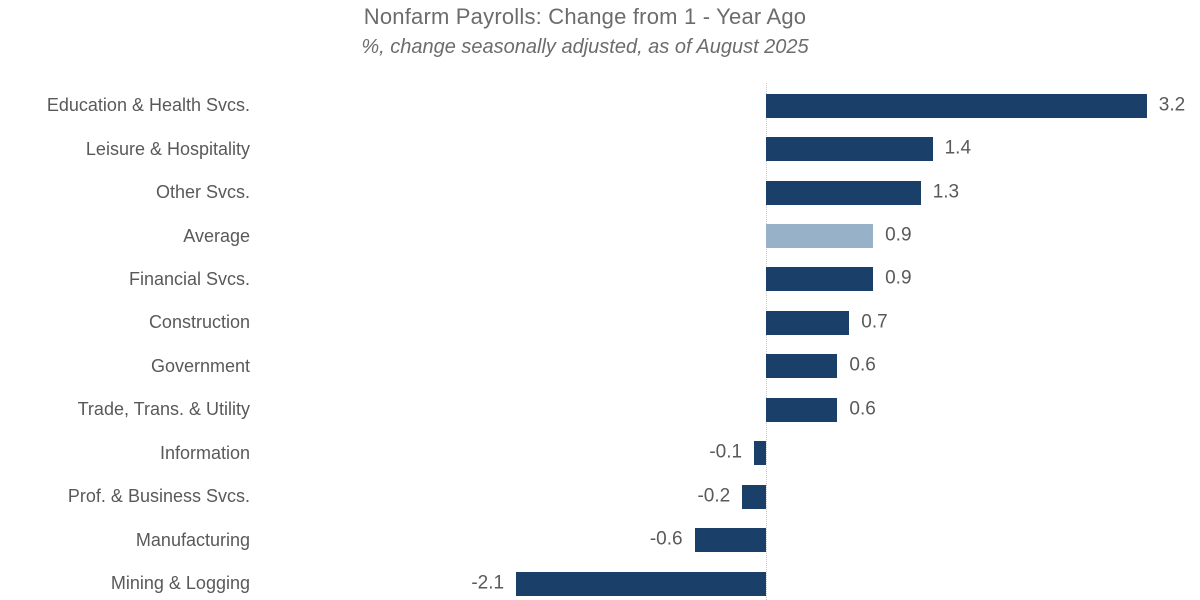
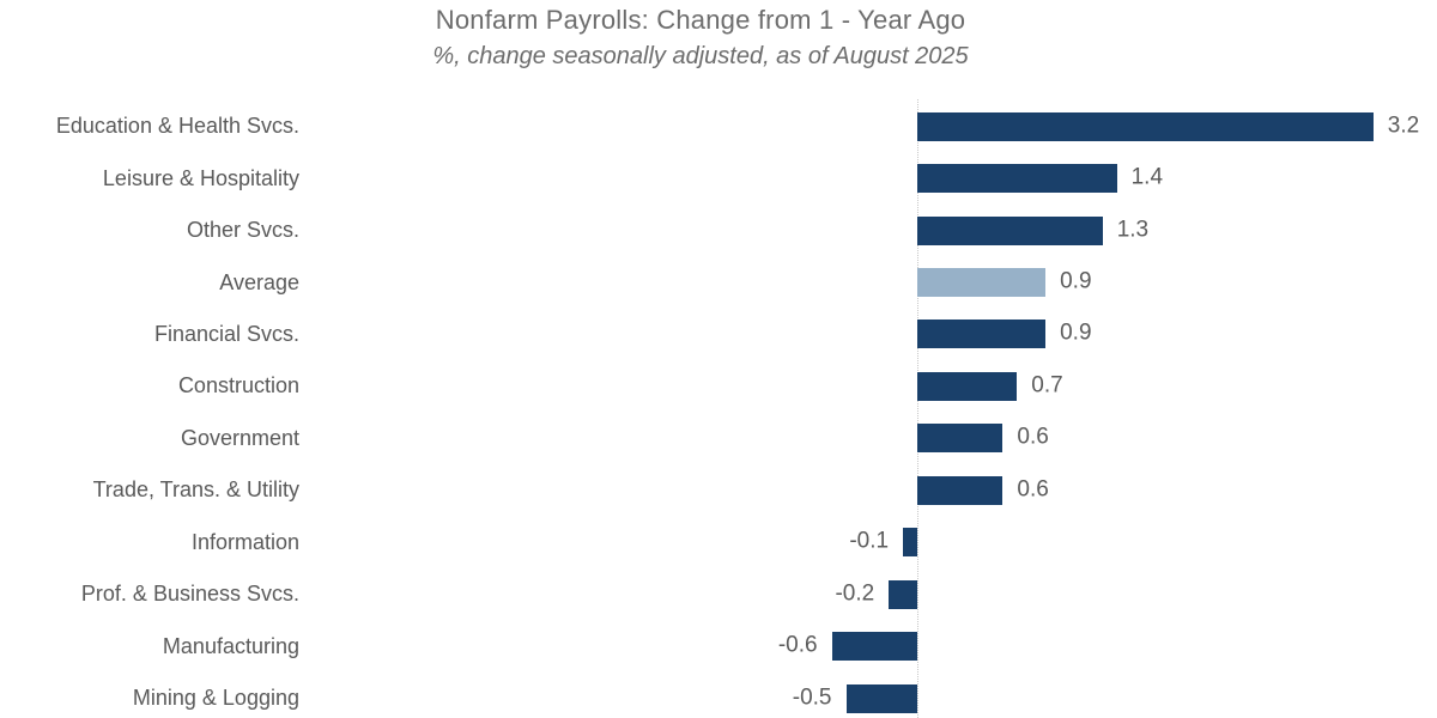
Mining & Logging: -2.1 -> -0.5
